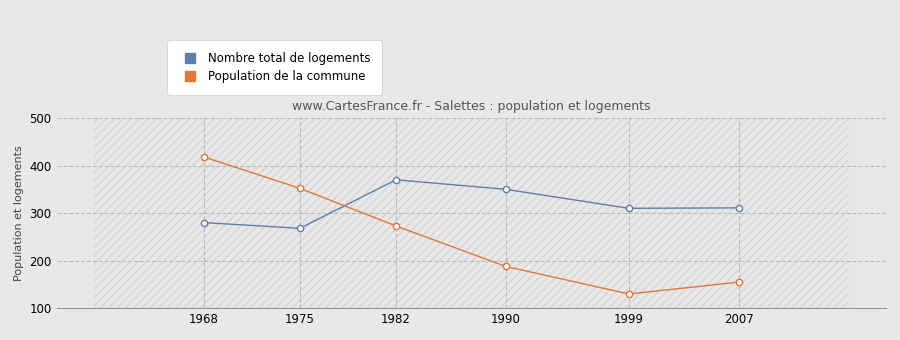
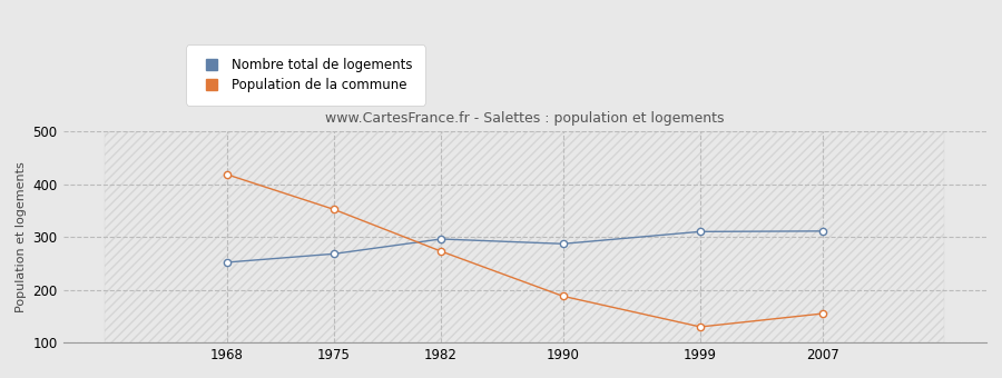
Nombre total de logements/1968: 280 -> 252
Nombre total de logements/1982: 370 -> 296
Nombre total de logements/1990: 350 -> 287
